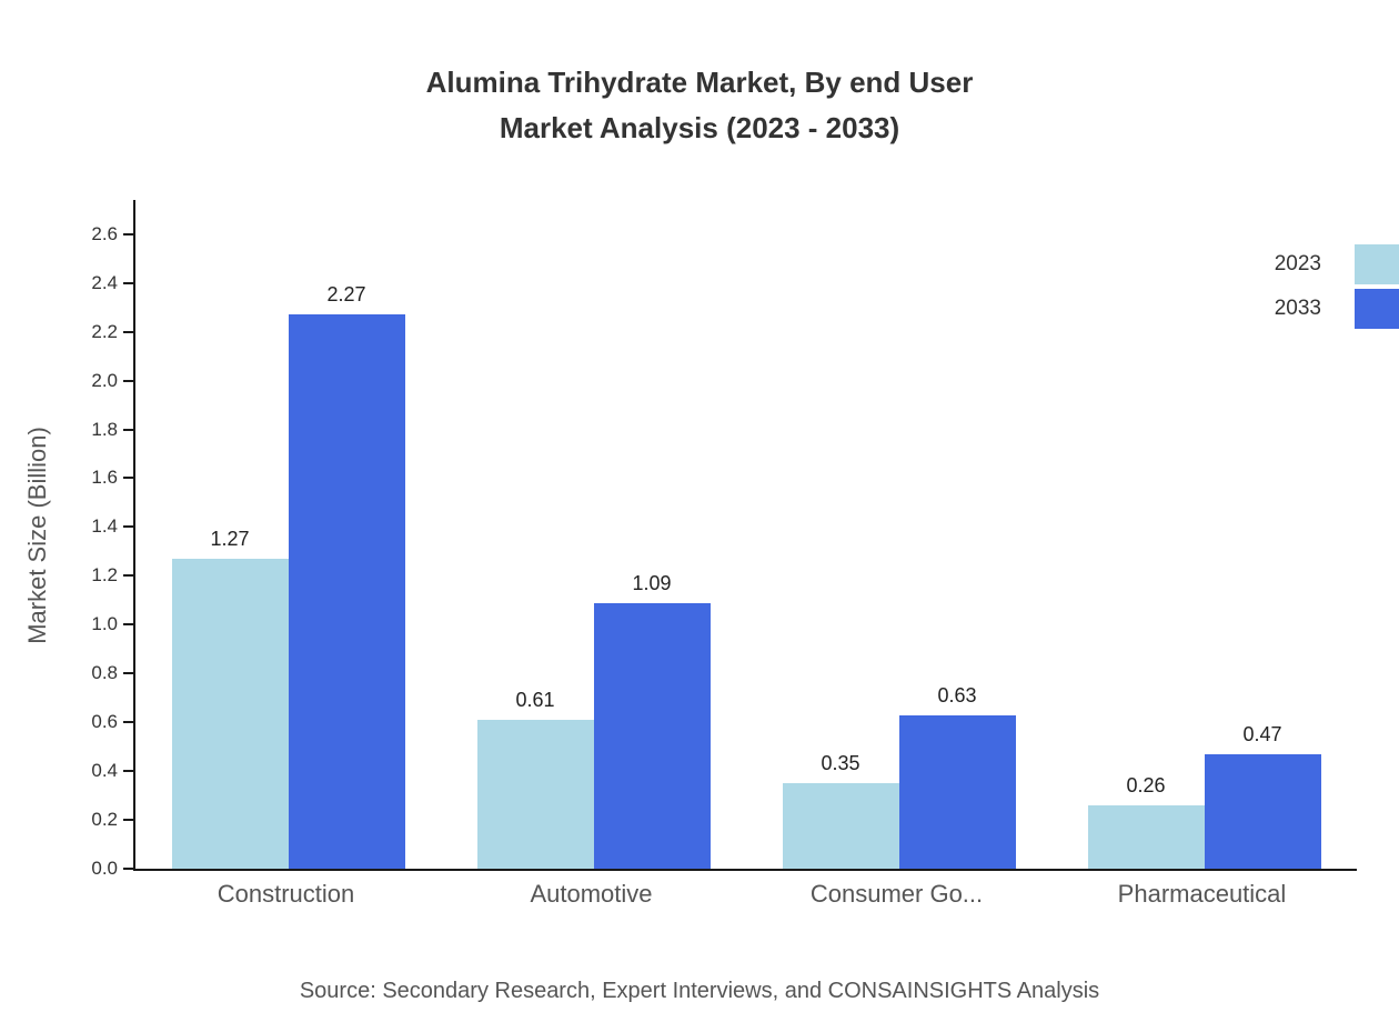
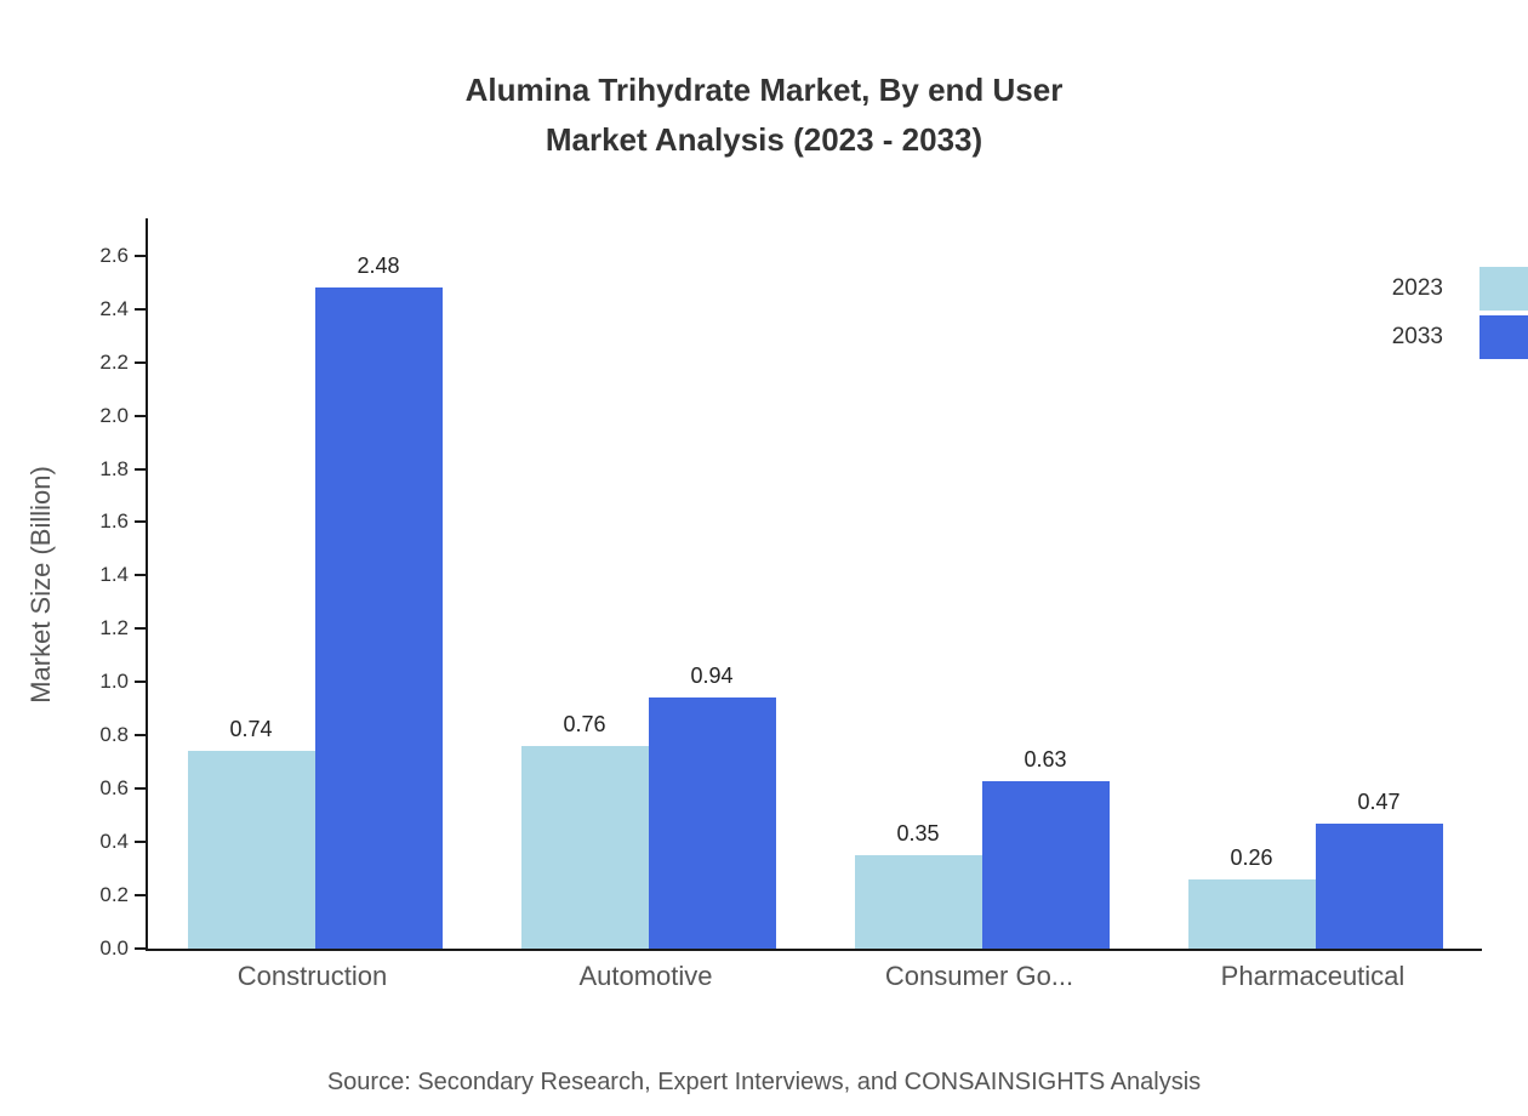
2023/Construction: 1.27 -> 0.74
2033/Construction: 2.27 -> 2.48
2023/Automotive: 0.61 -> 0.76
2033/Automotive: 1.09 -> 0.94
